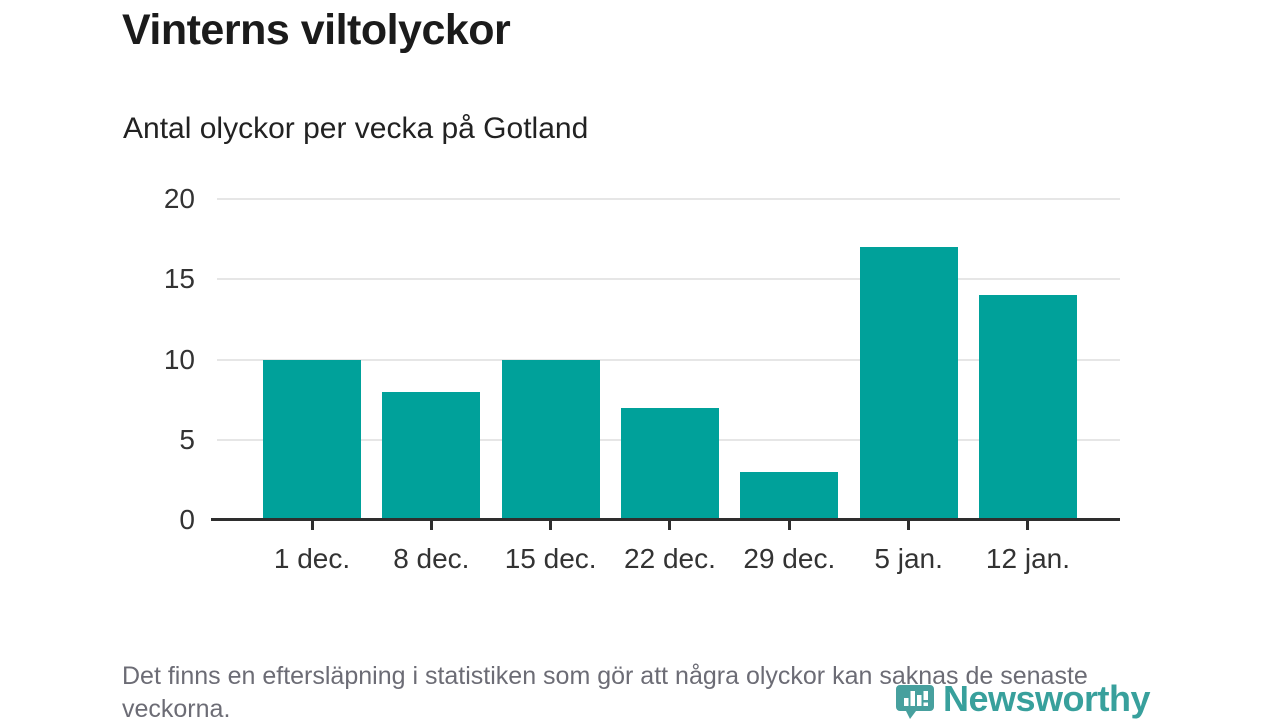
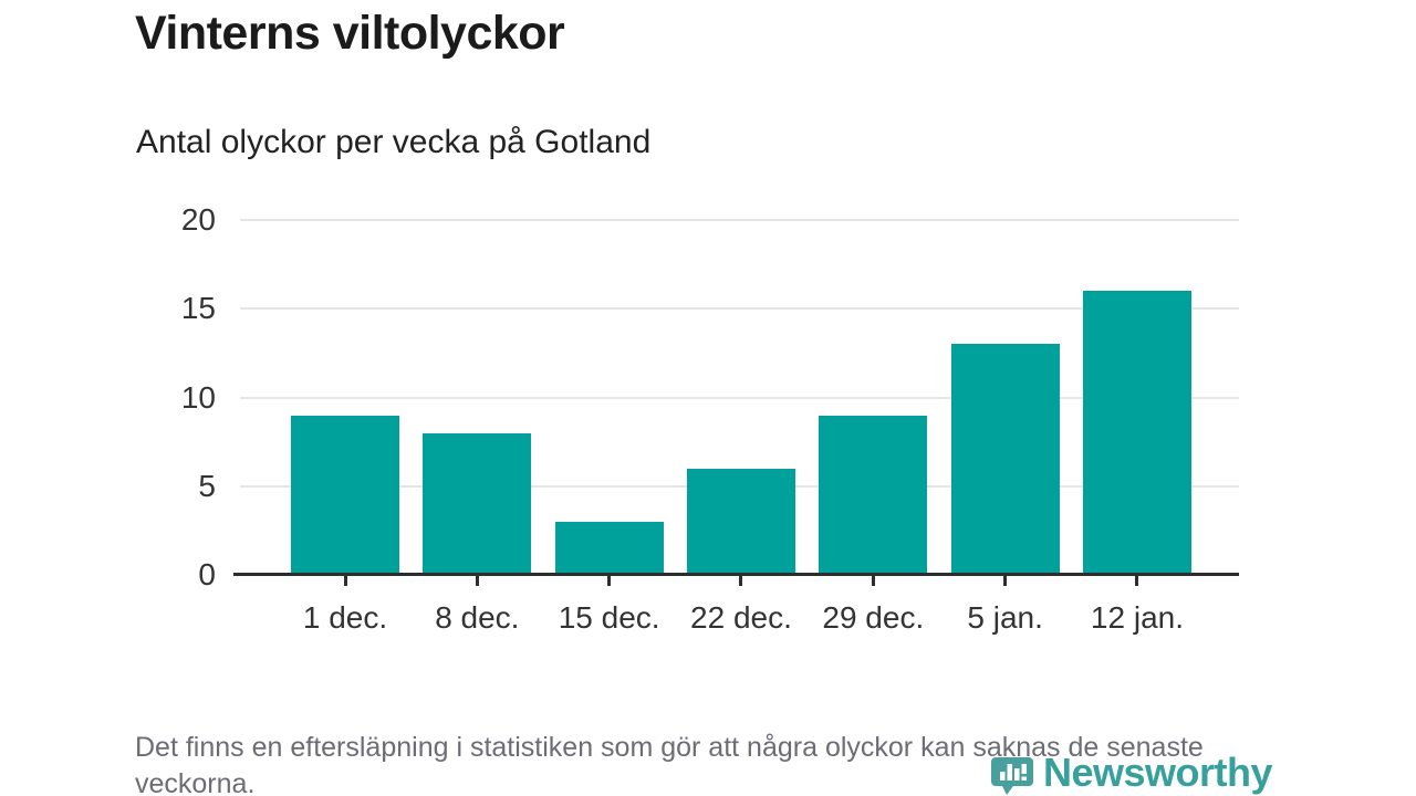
1 dec.: 10 -> 9
15 dec.: 10 -> 3
22 dec.: 7 -> 6
29 dec.: 3 -> 9
5 jan.: 17 -> 13
12 jan.: 14 -> 16
